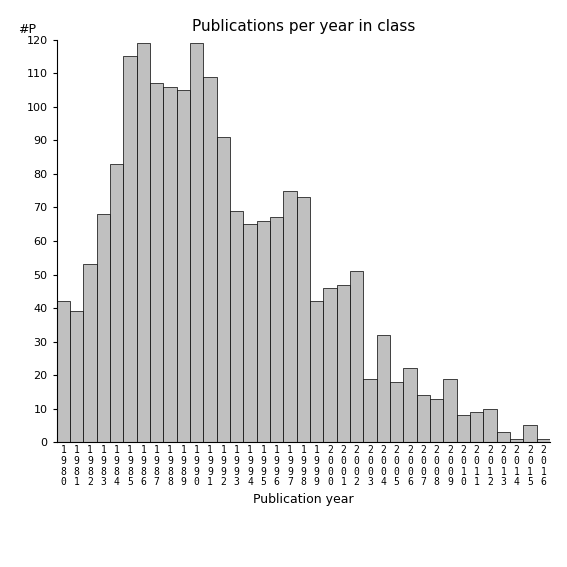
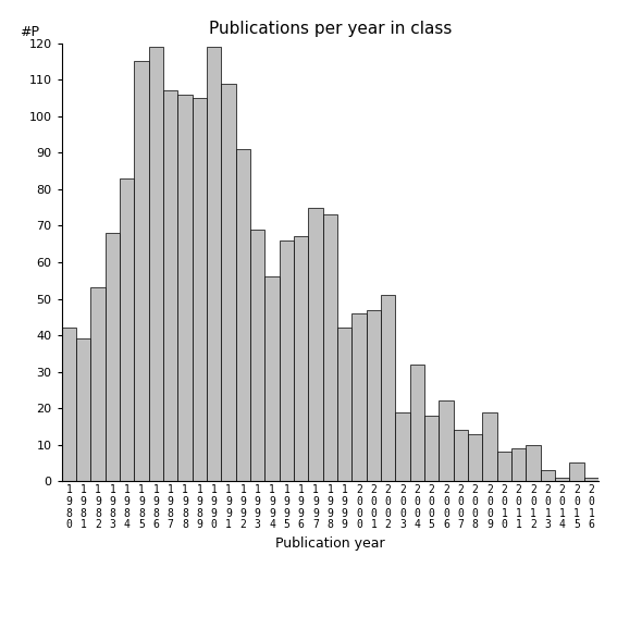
1 9 9 4: 65 -> 56
